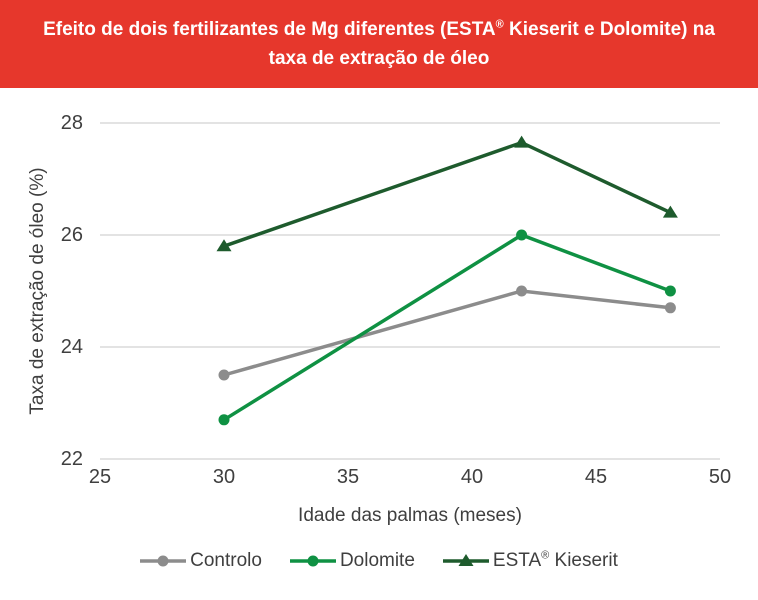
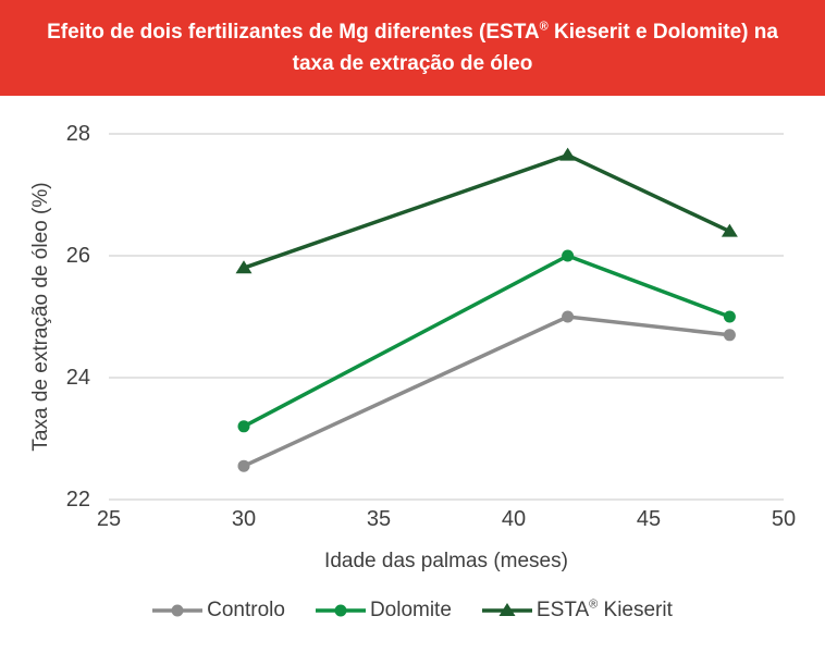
Controlo/30: 23.5 -> 22.6
Dolomite/30: 22.7 -> 23.2
